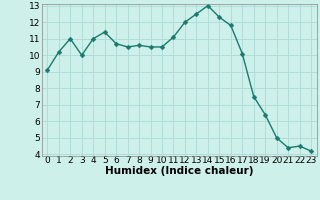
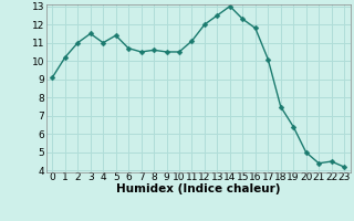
3: 10.0 -> 11.5
